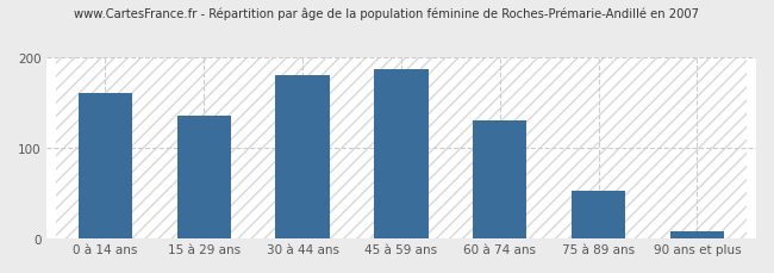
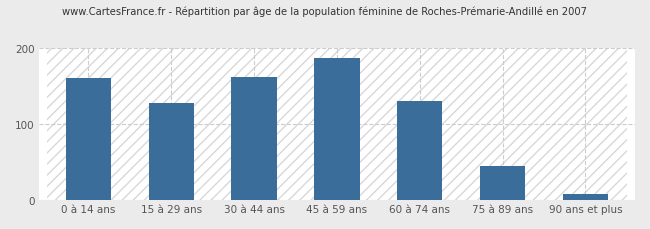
15 à 29 ans: 136 -> 128
30 à 44 ans: 180 -> 162
75 à 89 ans: 52 -> 45
